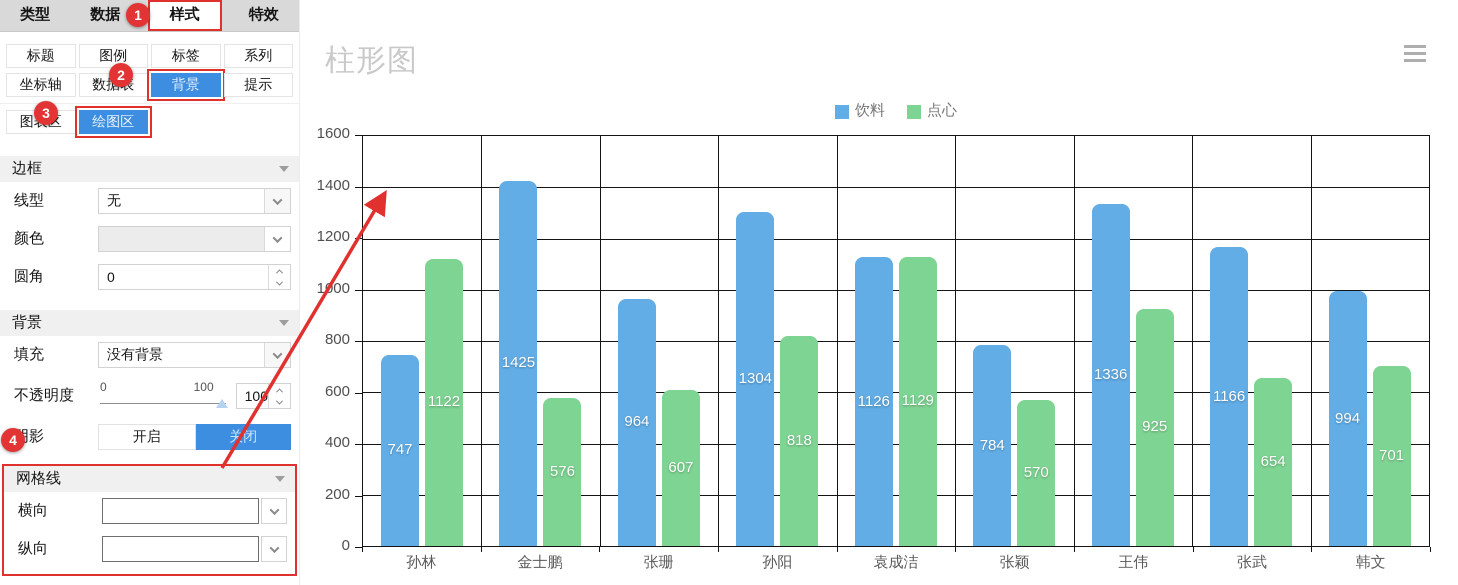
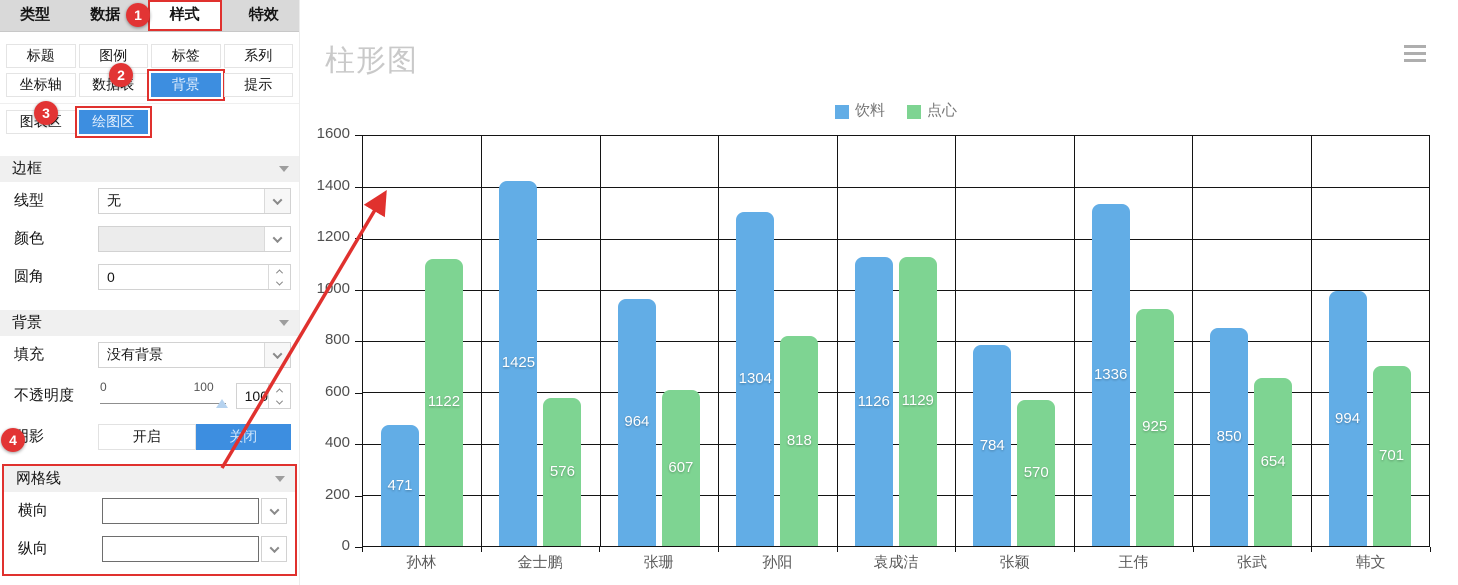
饮料/孙林: 747 -> 471
饮料/张武: 1166 -> 850
